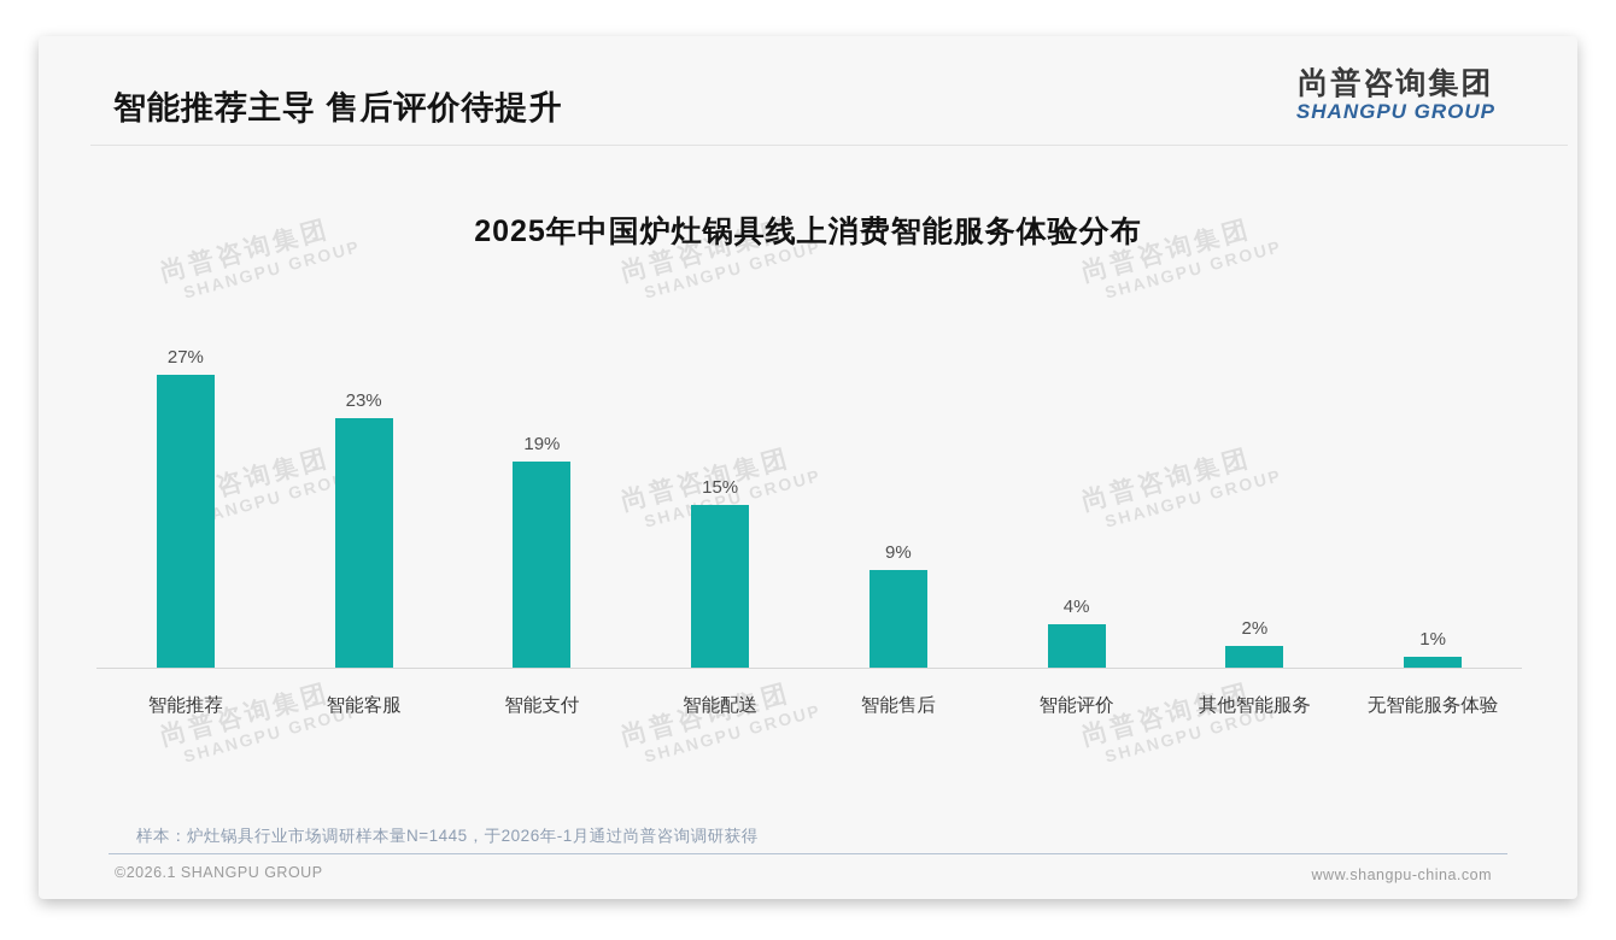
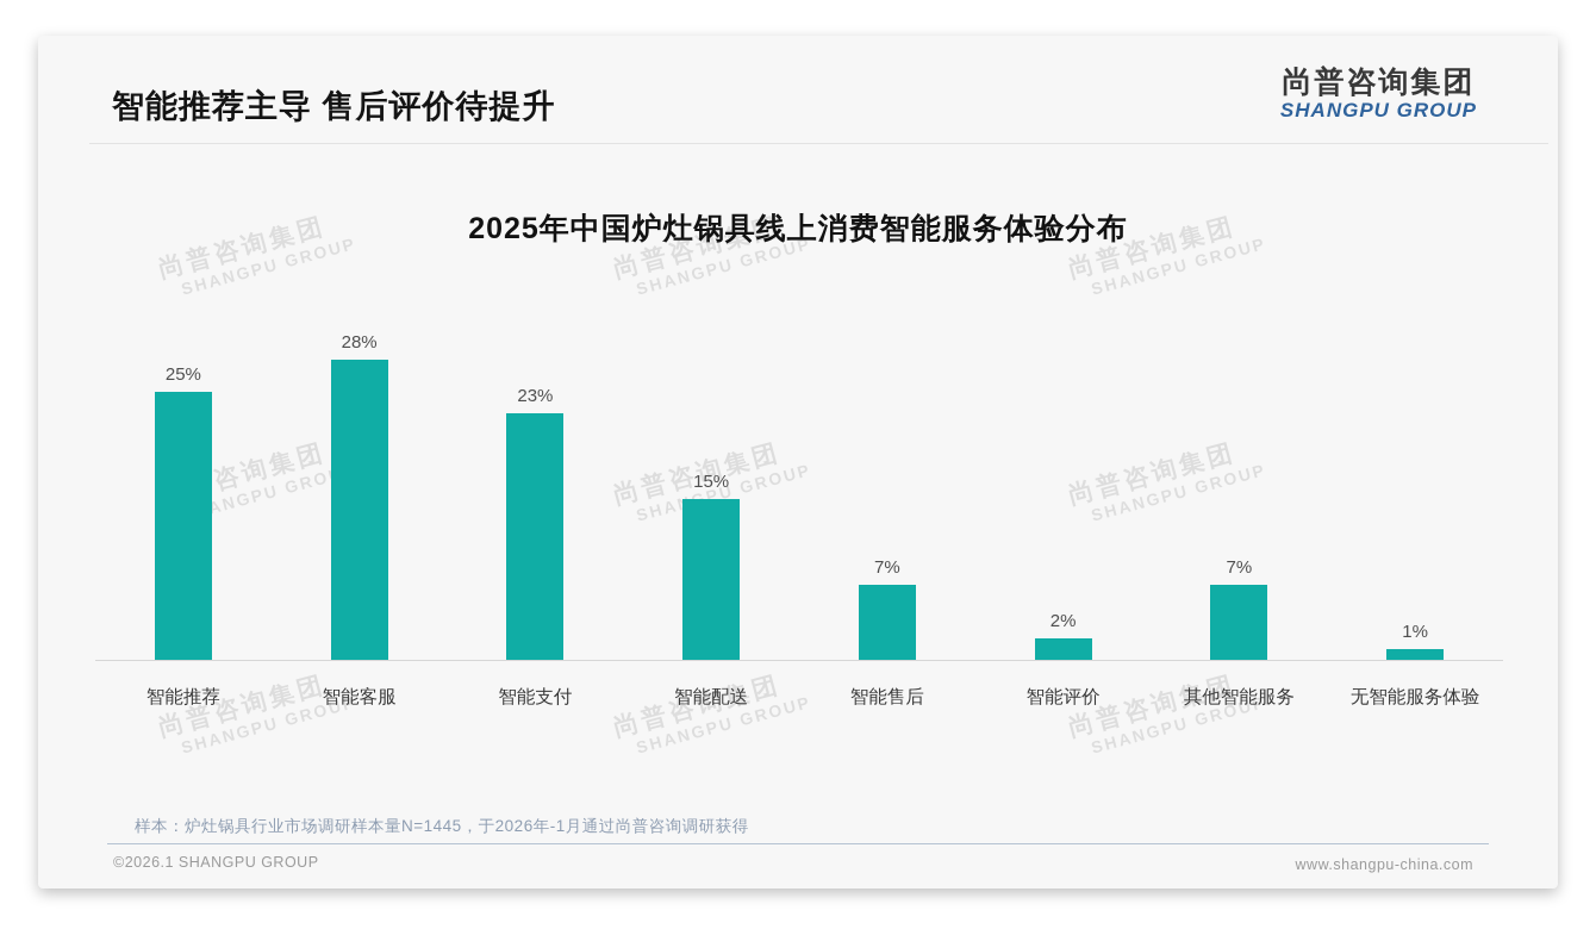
智能推荐: 27% -> 25%
智能客服: 23% -> 28%
智能支付: 19% -> 23%
智能售后: 9% -> 7%
智能评价: 4% -> 2%
其他智能服务: 2% -> 7%
